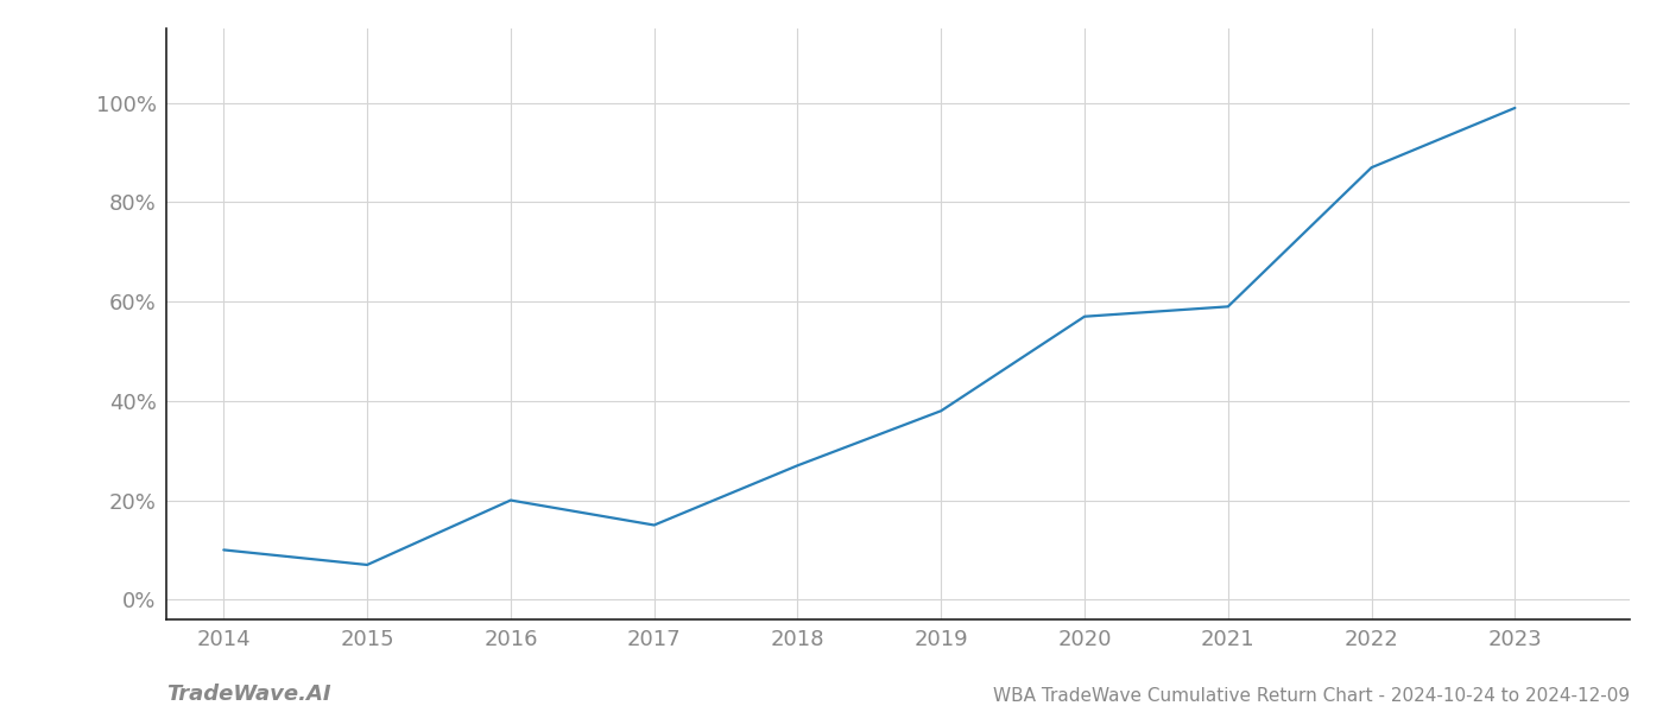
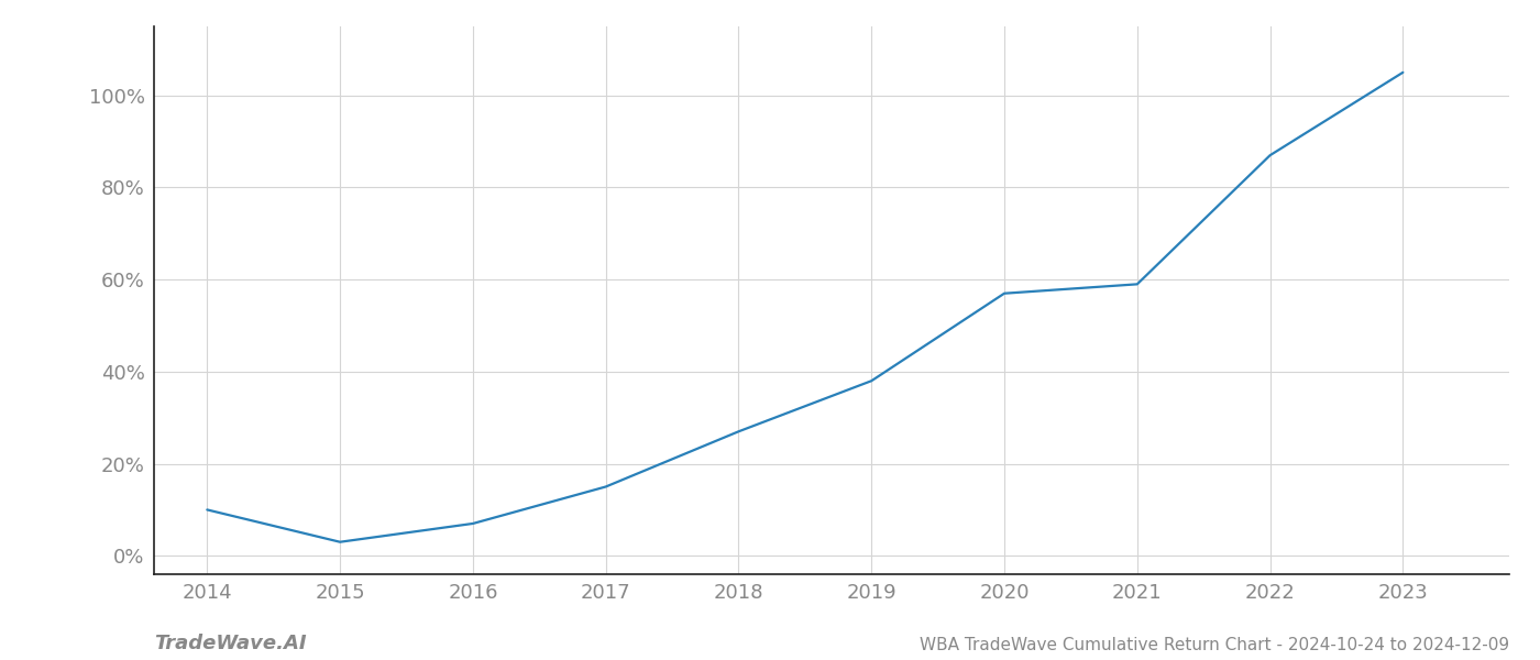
2015: 7% -> 3%
2016: 20% -> 7%
2023: 99% -> 105%
